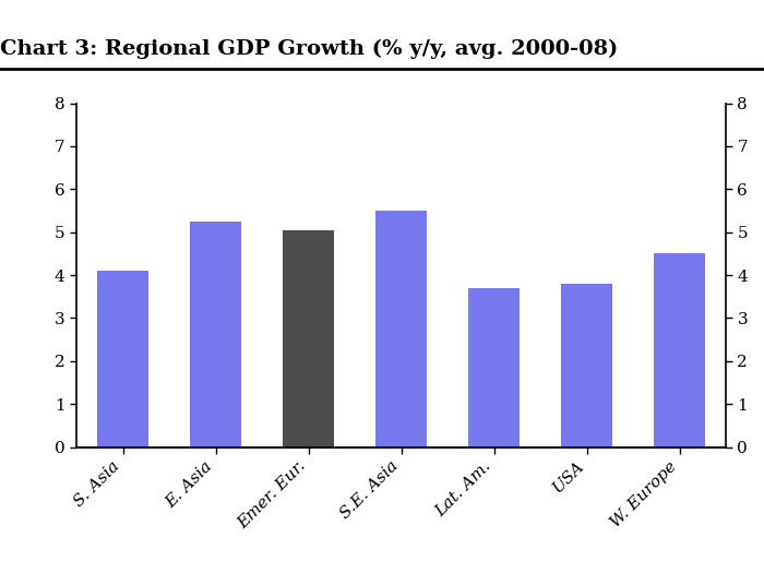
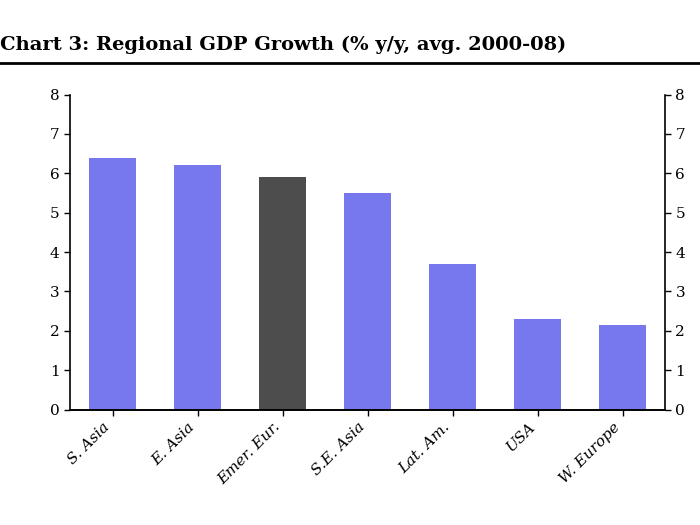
S. Asia: 4.10 -> 6.40
E. Asia: 5.25 -> 6.20
Emer. Eur.: 5.05 -> 5.90
USA: 3.80 -> 2.30
W. Europe: 4.50 -> 2.15
